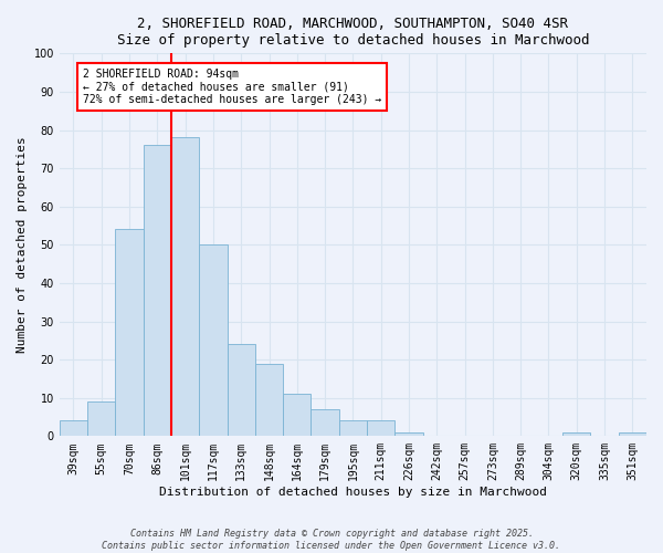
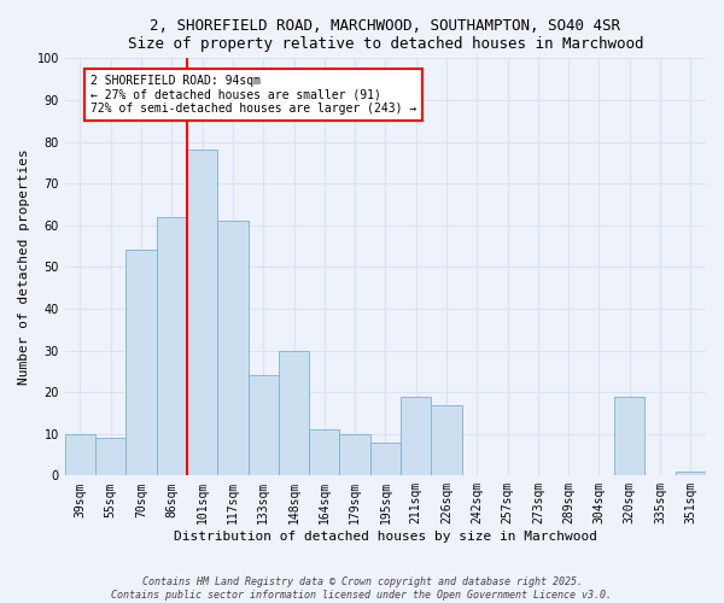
39sqm: 4 -> 10
86sqm: 76 -> 62
117sqm: 50 -> 61
148sqm: 19 -> 30
179sqm: 7 -> 10
195sqm: 4 -> 8
211sqm: 4 -> 19
226sqm: 1 -> 17
320sqm: 1 -> 19
